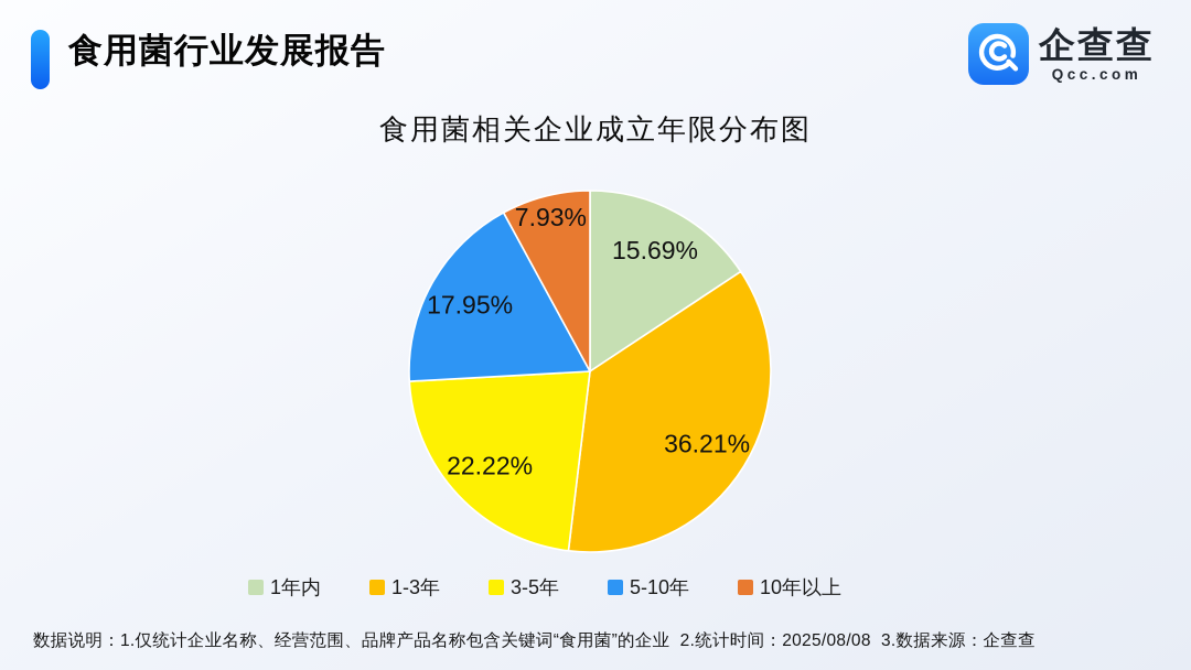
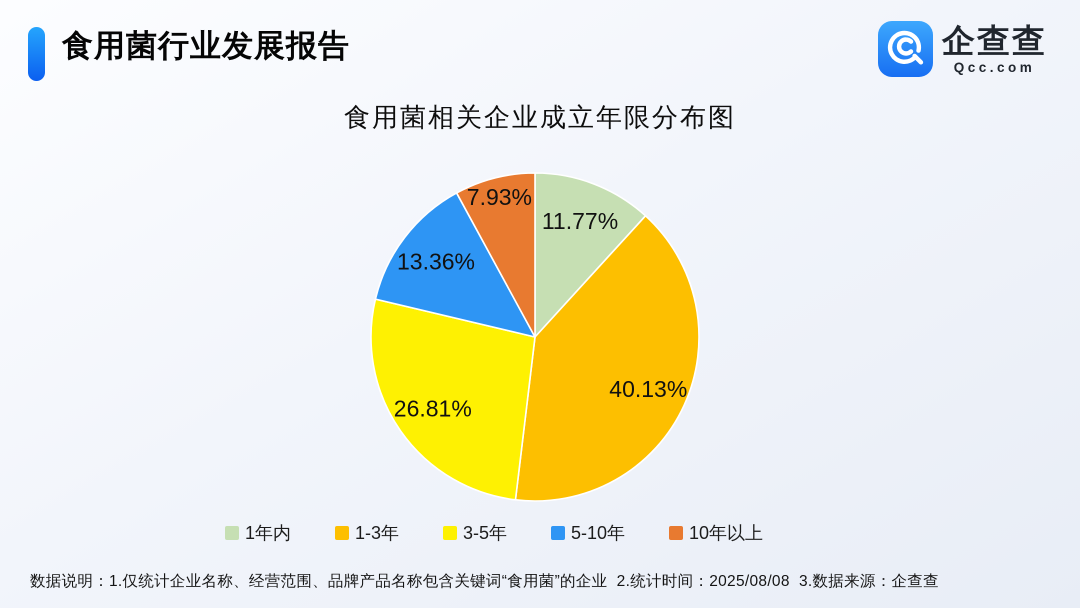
1年内: 15.69% -> 11.77%
1-3年: 36.21% -> 40.13%
3-5年: 22.22% -> 26.81%
5-10年: 17.95% -> 13.36%
